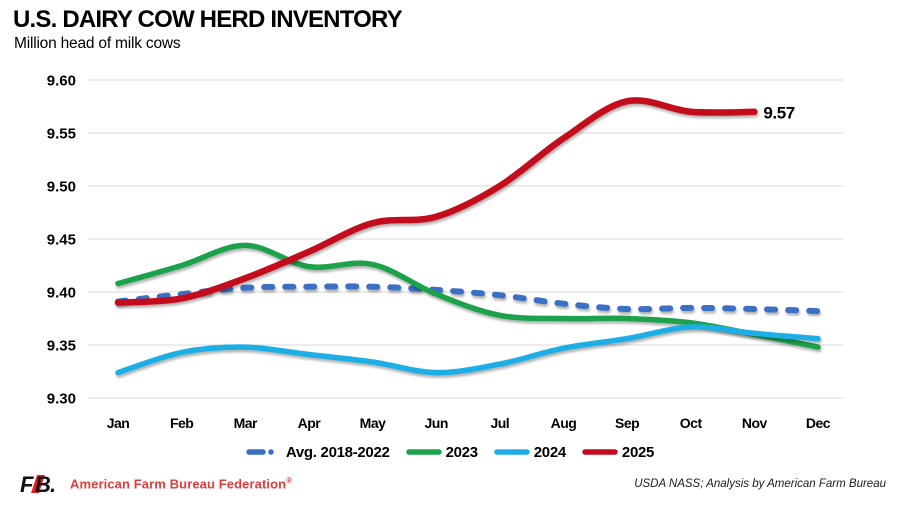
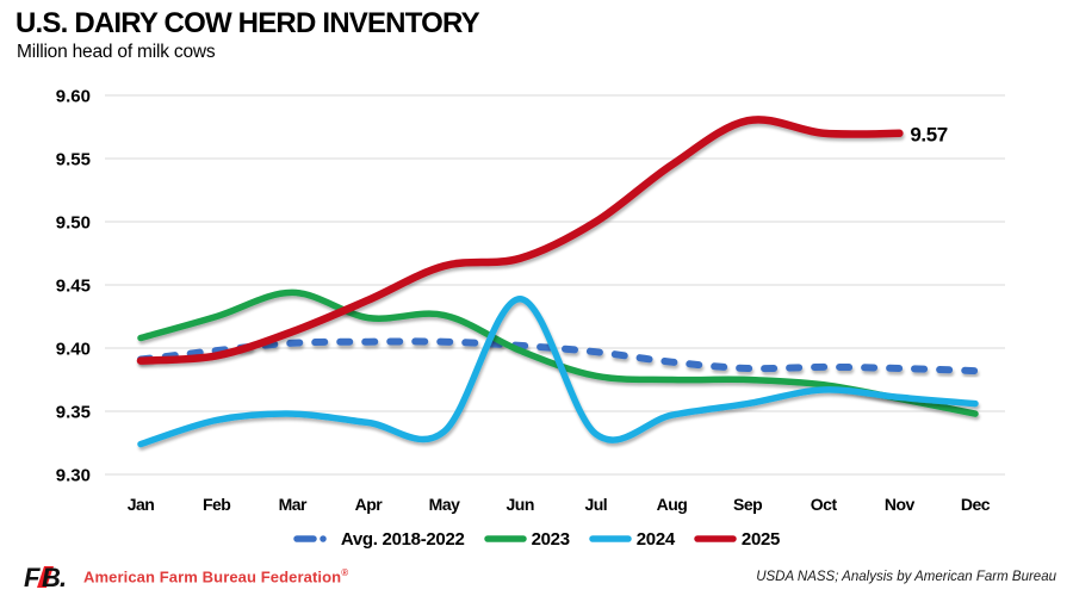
2024/Jun: 9.324 -> 9.439
